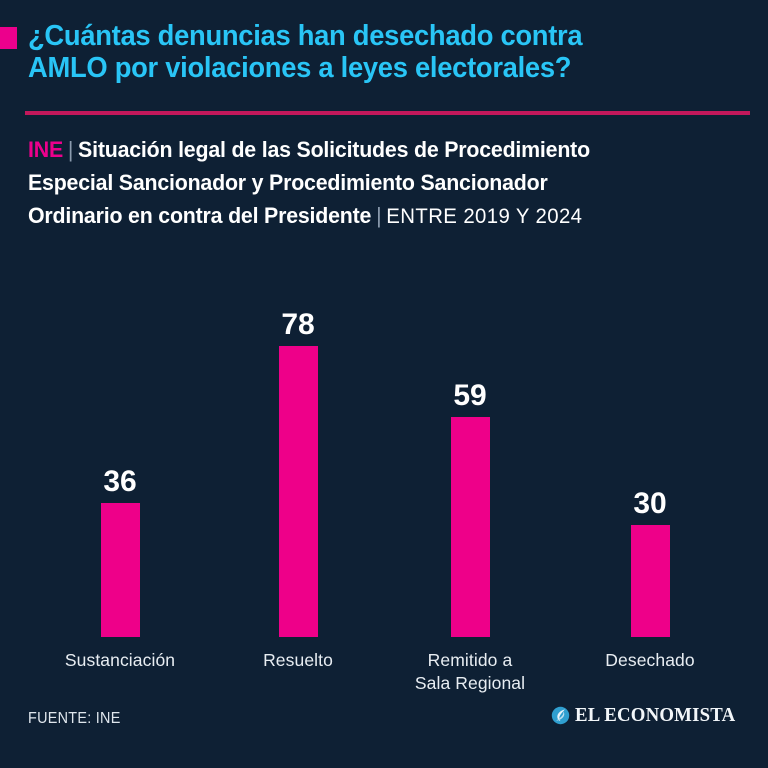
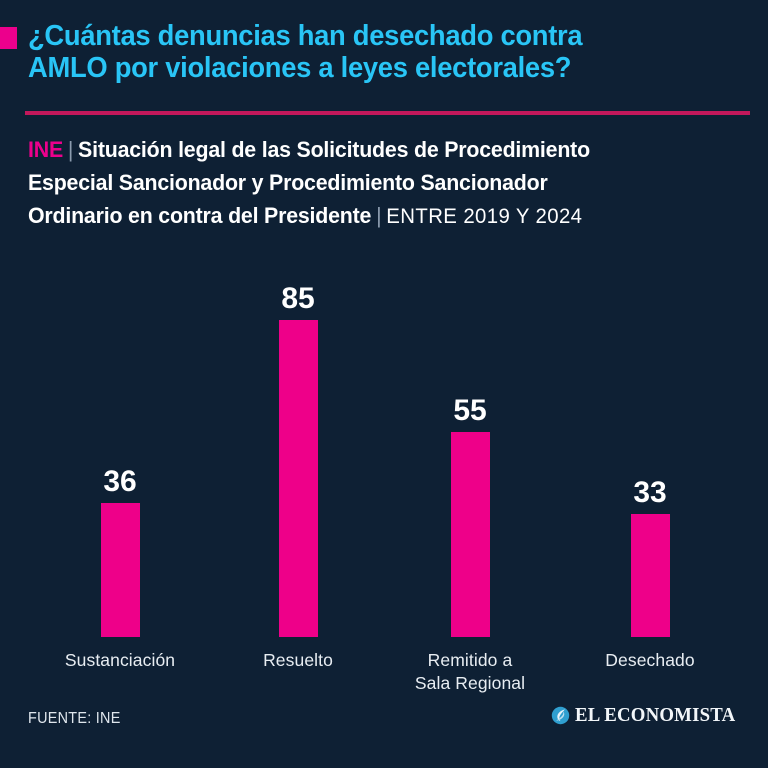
Resuelto: 78 -> 85
Remitido a Sala Regional: 59 -> 55
Desechado: 30 -> 33
